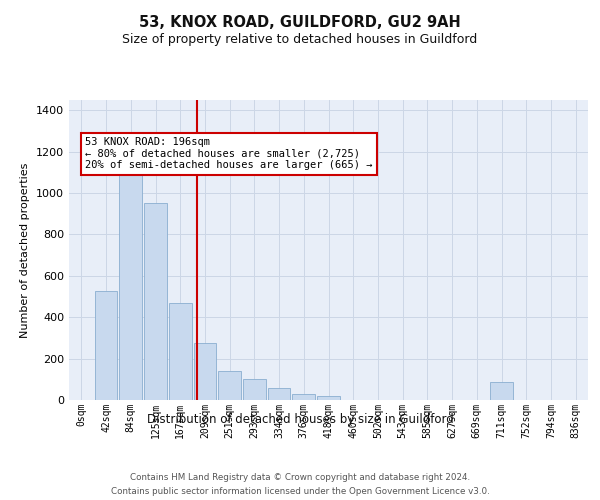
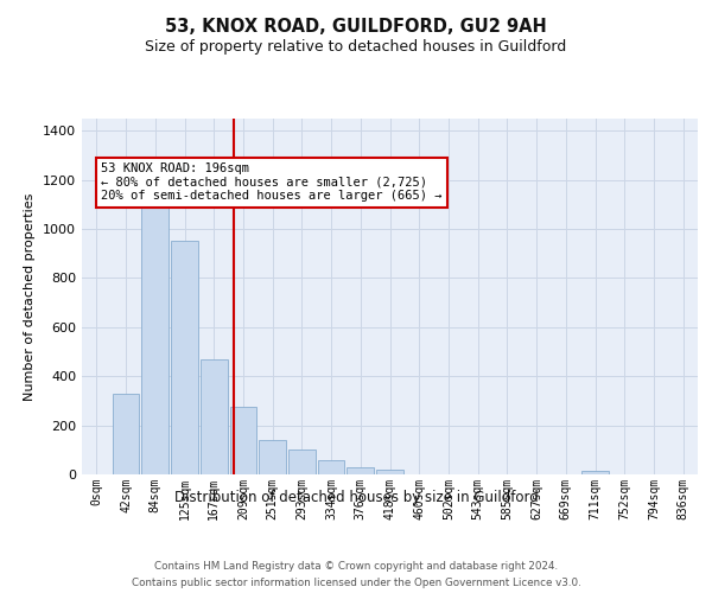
42sqm: 525 -> 330
711sqm: 85 -> 15
